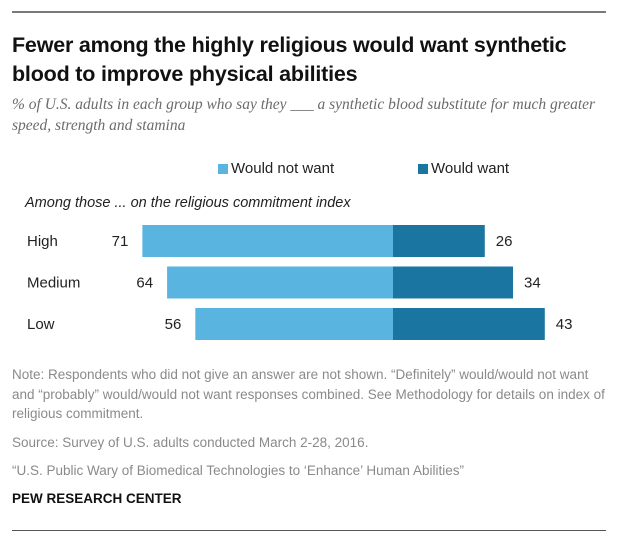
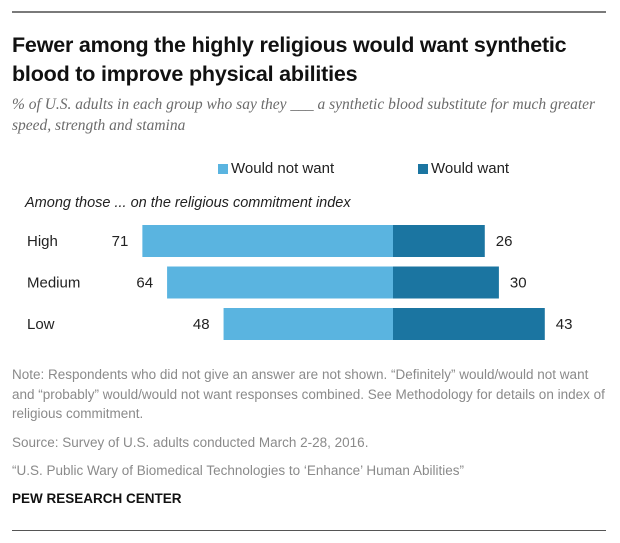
Would want/Medium: 34 -> 30
Would not want/Low: 56 -> 48
